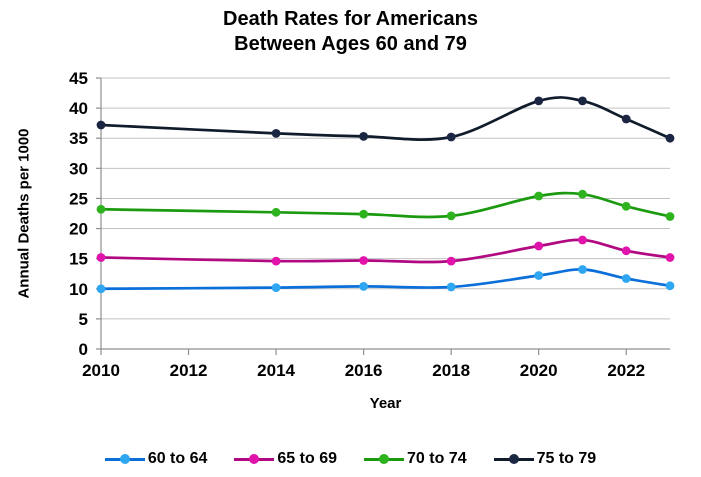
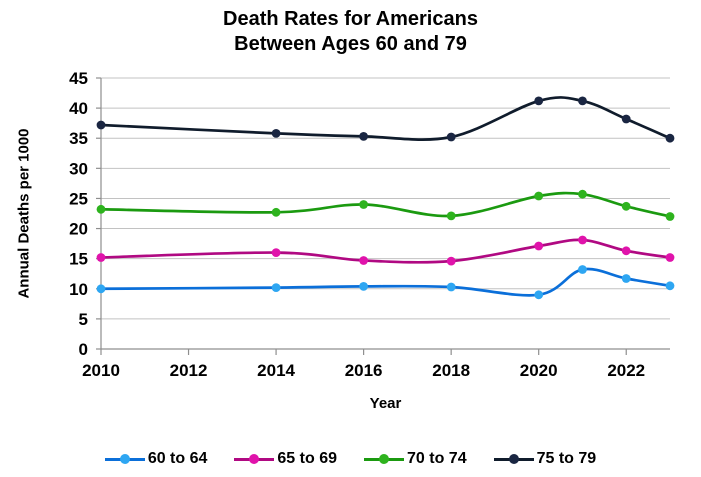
65 to 69/2014: 15 -> 16
70 to 74/2016: 22 -> 24
60 to 64/2020: 12 -> 9
